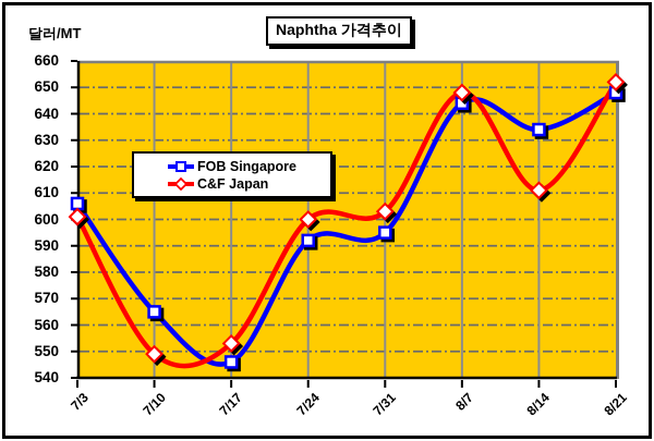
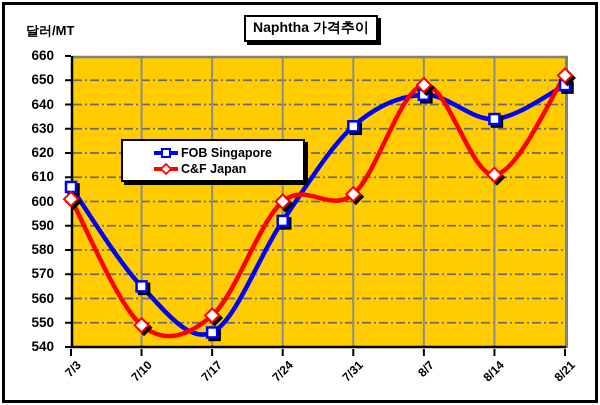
FOB Singapore/7/31: 595 -> 631
